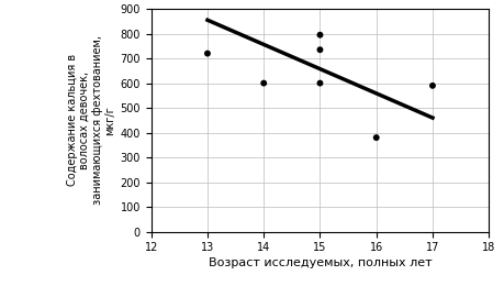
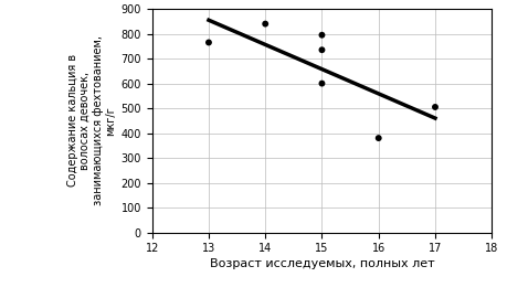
13: 720 -> 765
14: 600 -> 840
17: 590 -> 505
